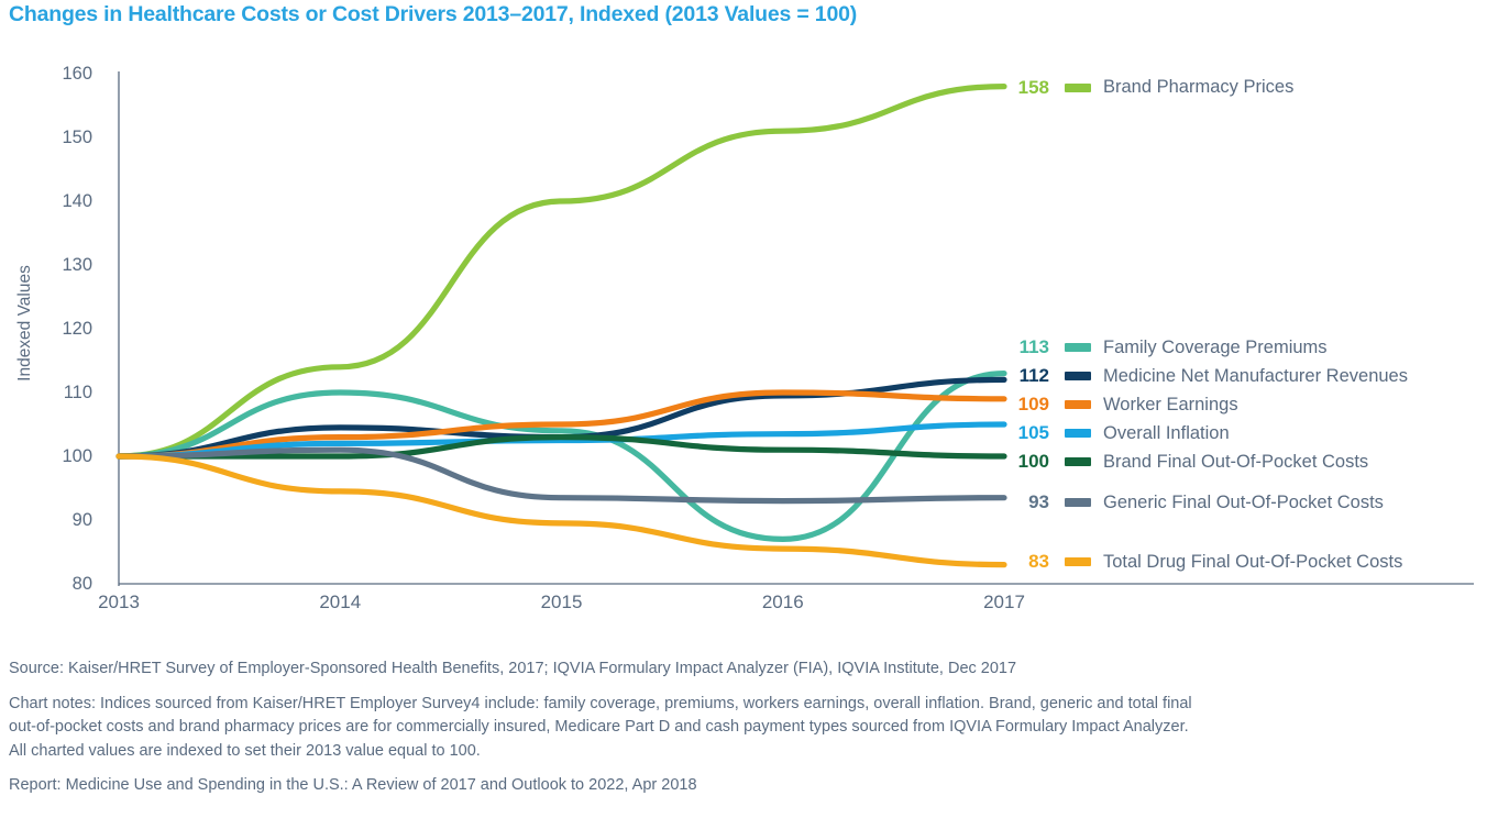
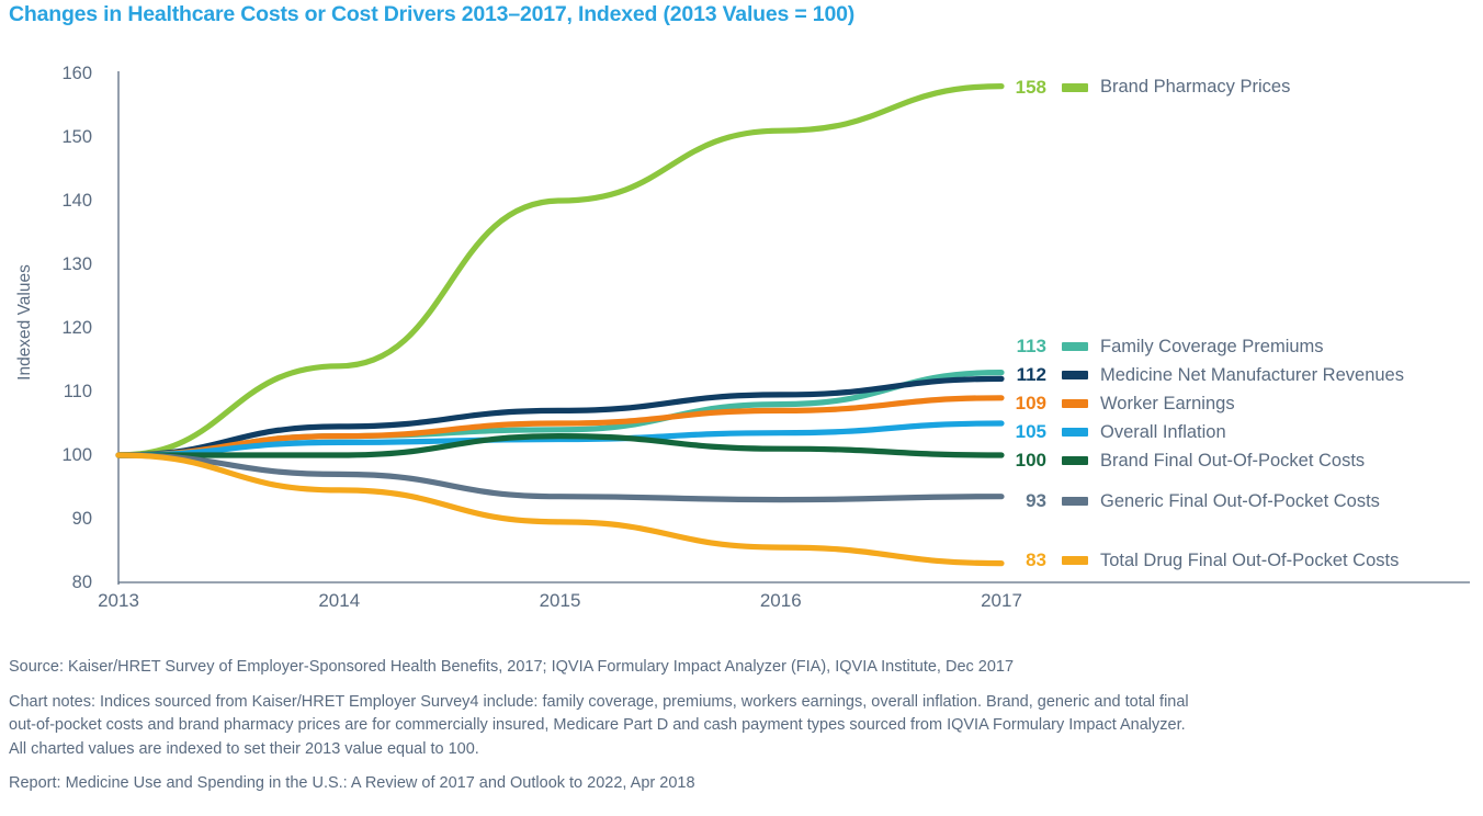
Family Coverage Premiums/2014: 110 -> 103
Generic Final Out-Of-Pocket Costs/2014: 101 -> 97
Medicine Net Manufacturer Revenues/2015: 103 -> 107
Family Coverage Premiums/2016: 87 -> 108
Worker Earnings/2016: 110 -> 107
